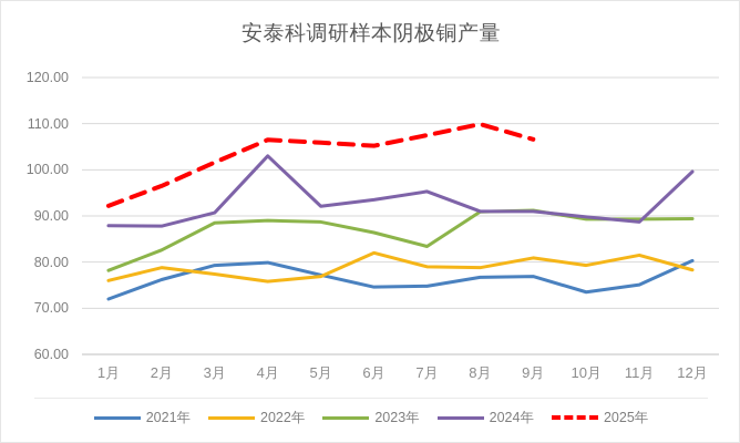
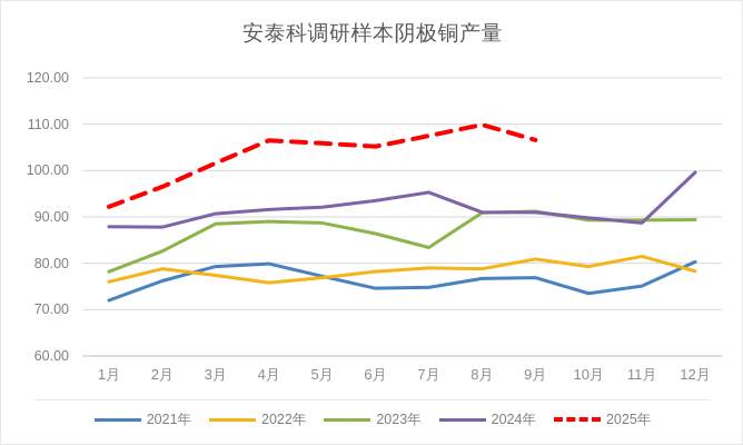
2024年/4月: 103 -> 92
2022年/6月: 82 -> 78
